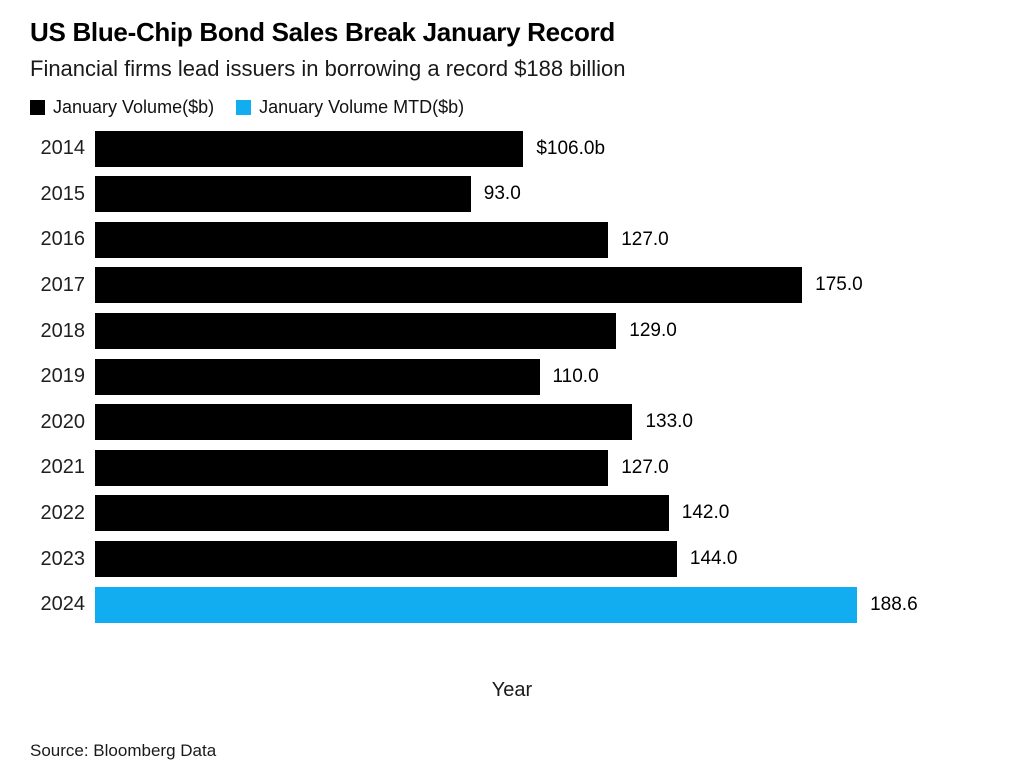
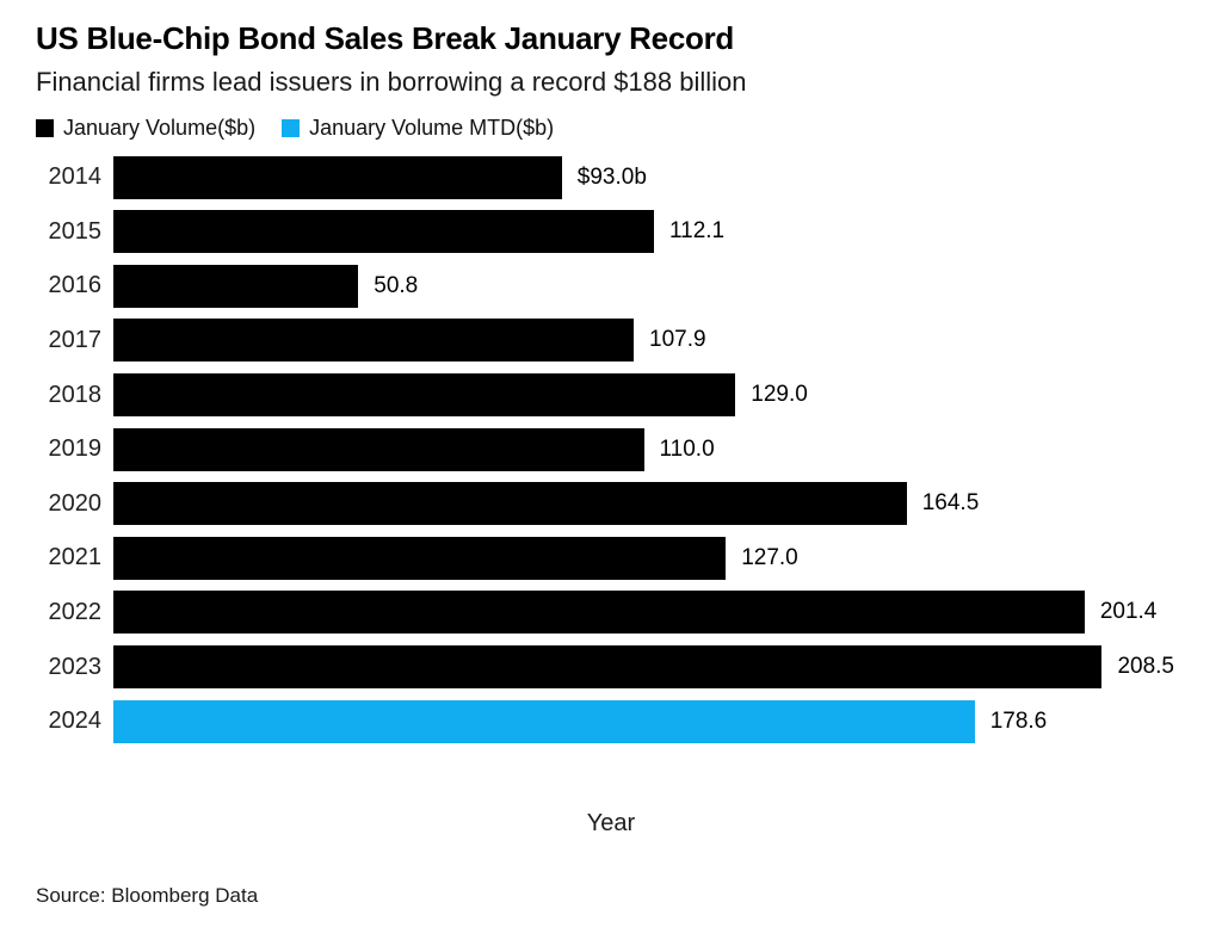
2014: $106.0b -> $93.0b
2015: 93.0 -> 112.1
2016: 127.0 -> 50.8
2017: 175.0 -> 107.9
2020: 133.0 -> 164.5
2022: 142.0 -> 201.4
2023: 144.0 -> 208.5
2024: 188.6 -> 178.6
